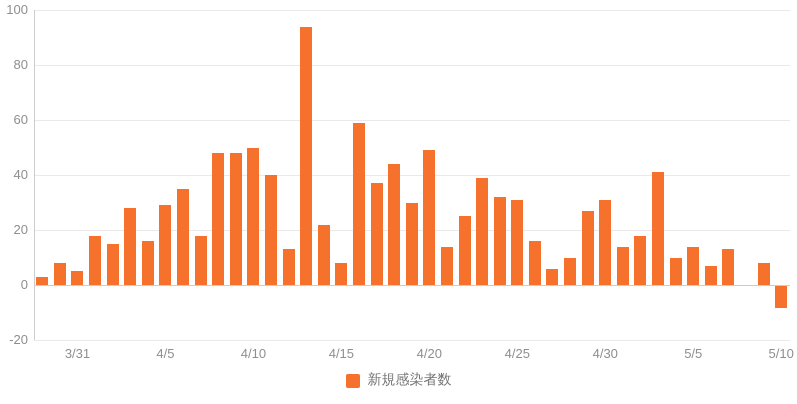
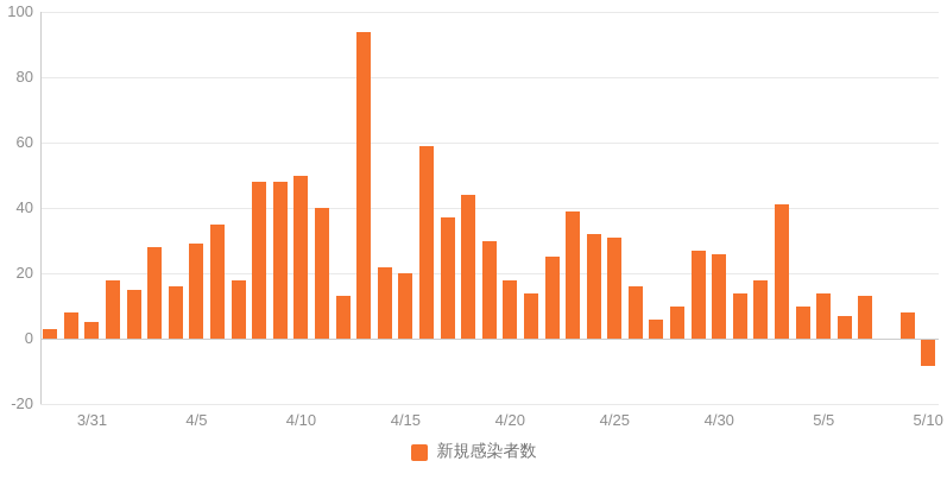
4/15: 8 -> 20
4/20: 49 -> 18
4/30: 31 -> 26
